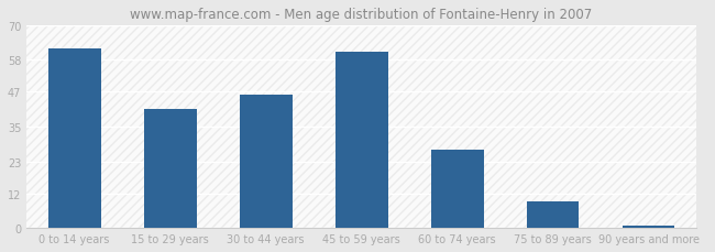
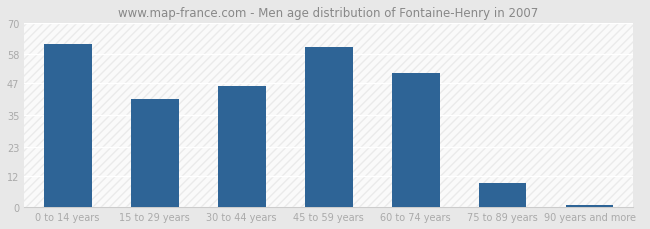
60 to 74 years: 27 -> 51
